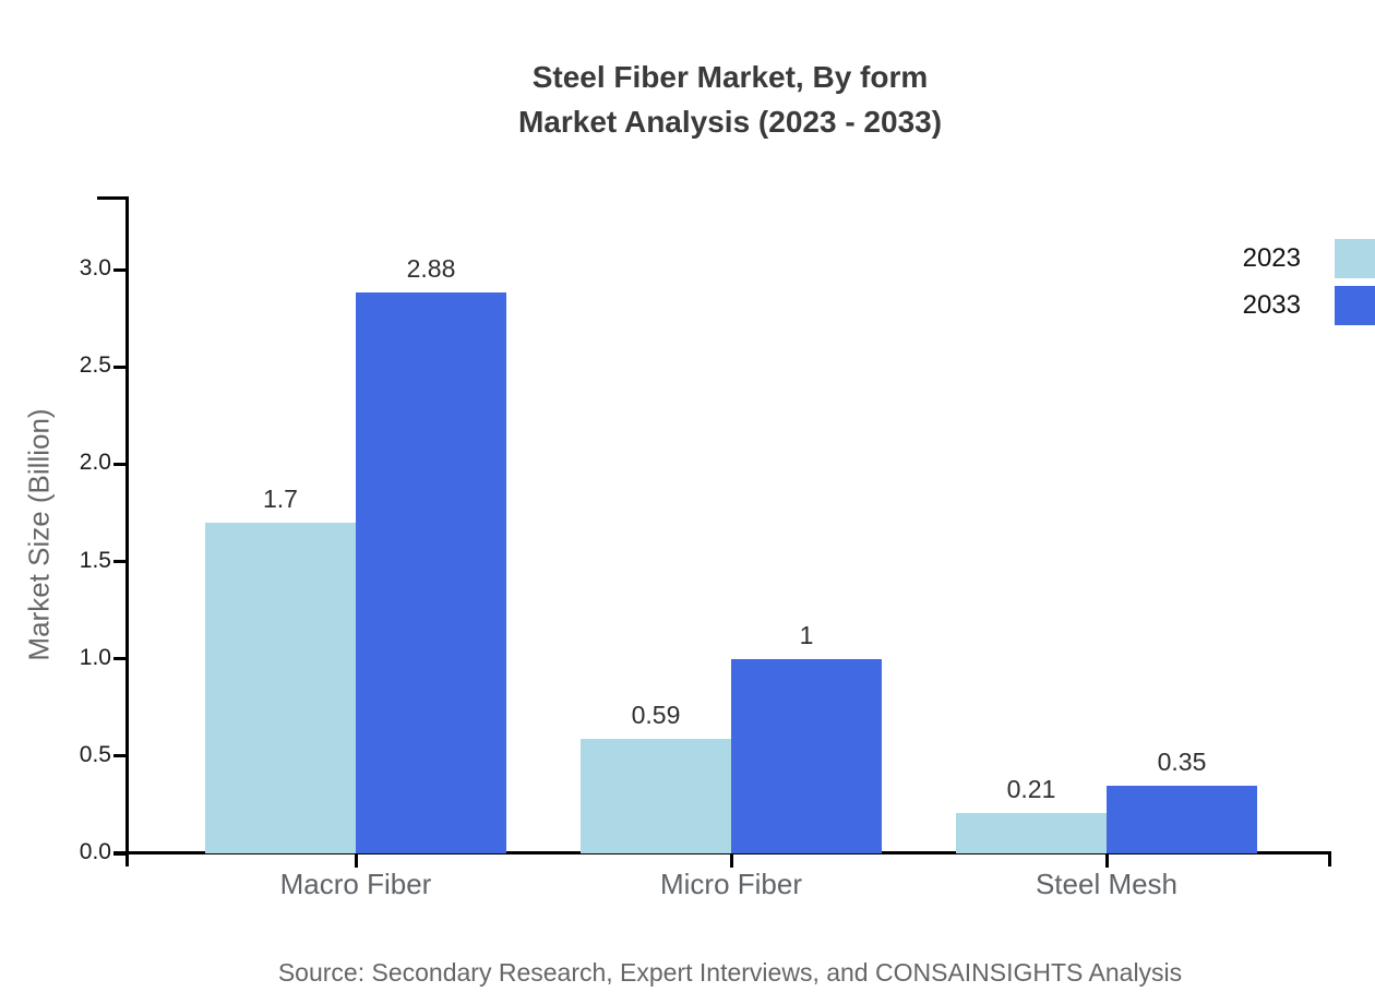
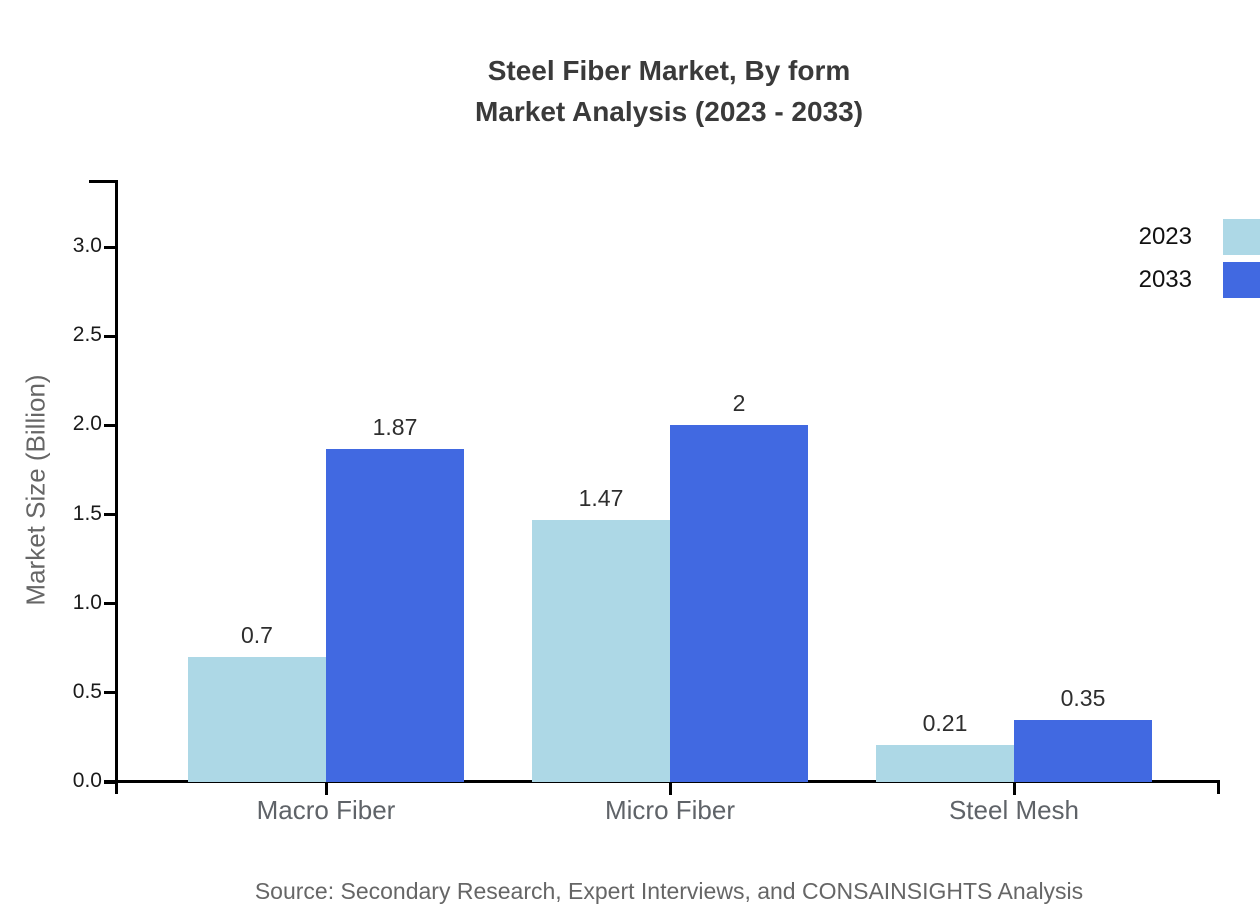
2023/Macro Fiber: 1.7 -> 0.7
2033/Macro Fiber: 2.88 -> 1.87
2023/Micro Fiber: 0.59 -> 1.47
2033/Micro Fiber: 1 -> 2
